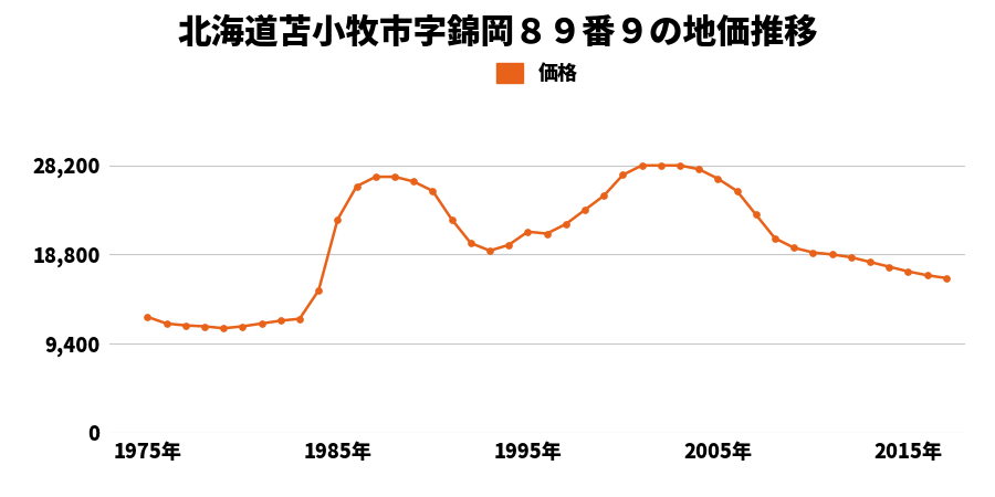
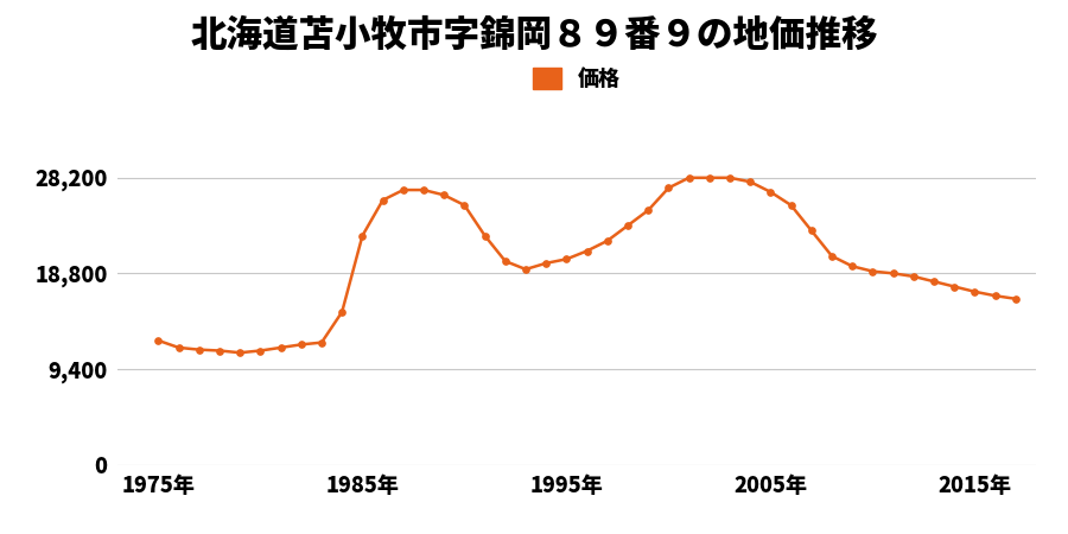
1995年: 21,200 -> 20,200
